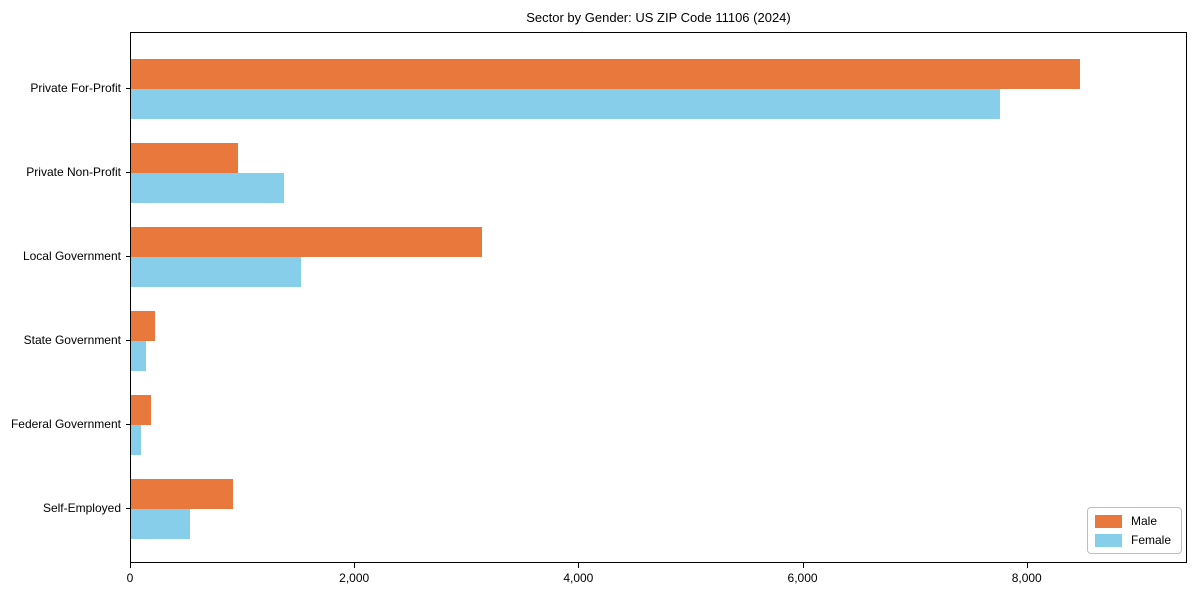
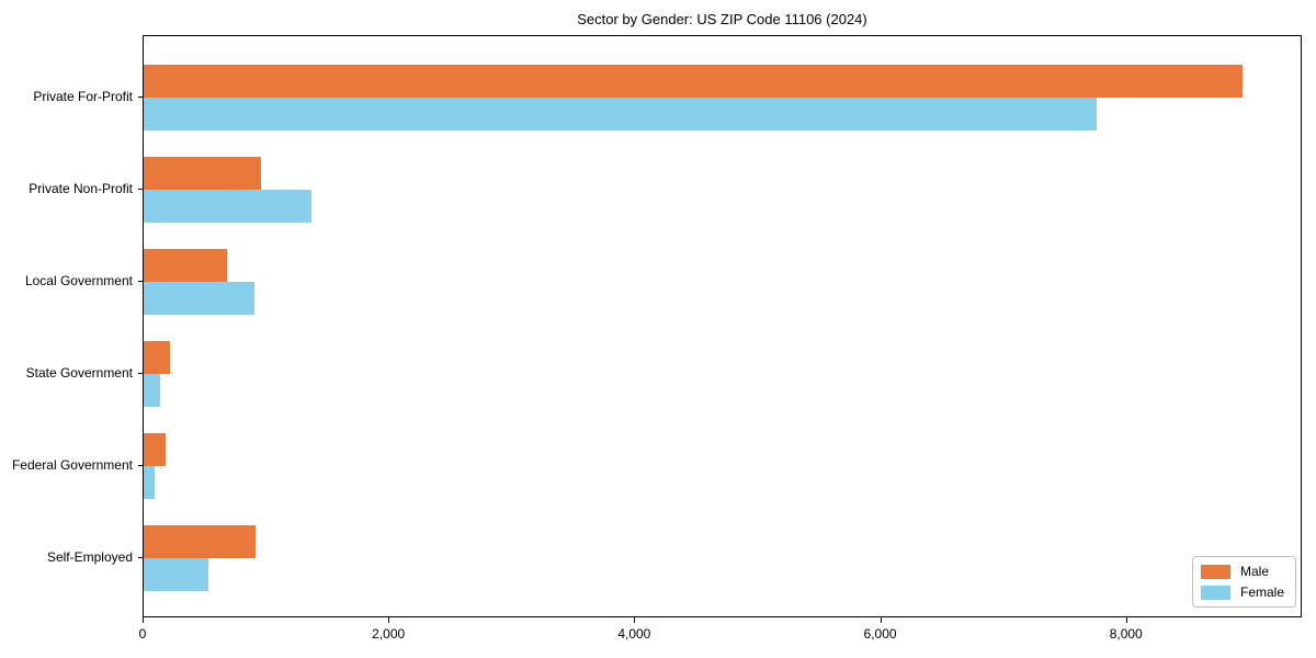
Male/Private For-Profit: 8480 -> 8960
Male/Local Government: 3140 -> 680
Female/Local Government: 1520 -> 900
